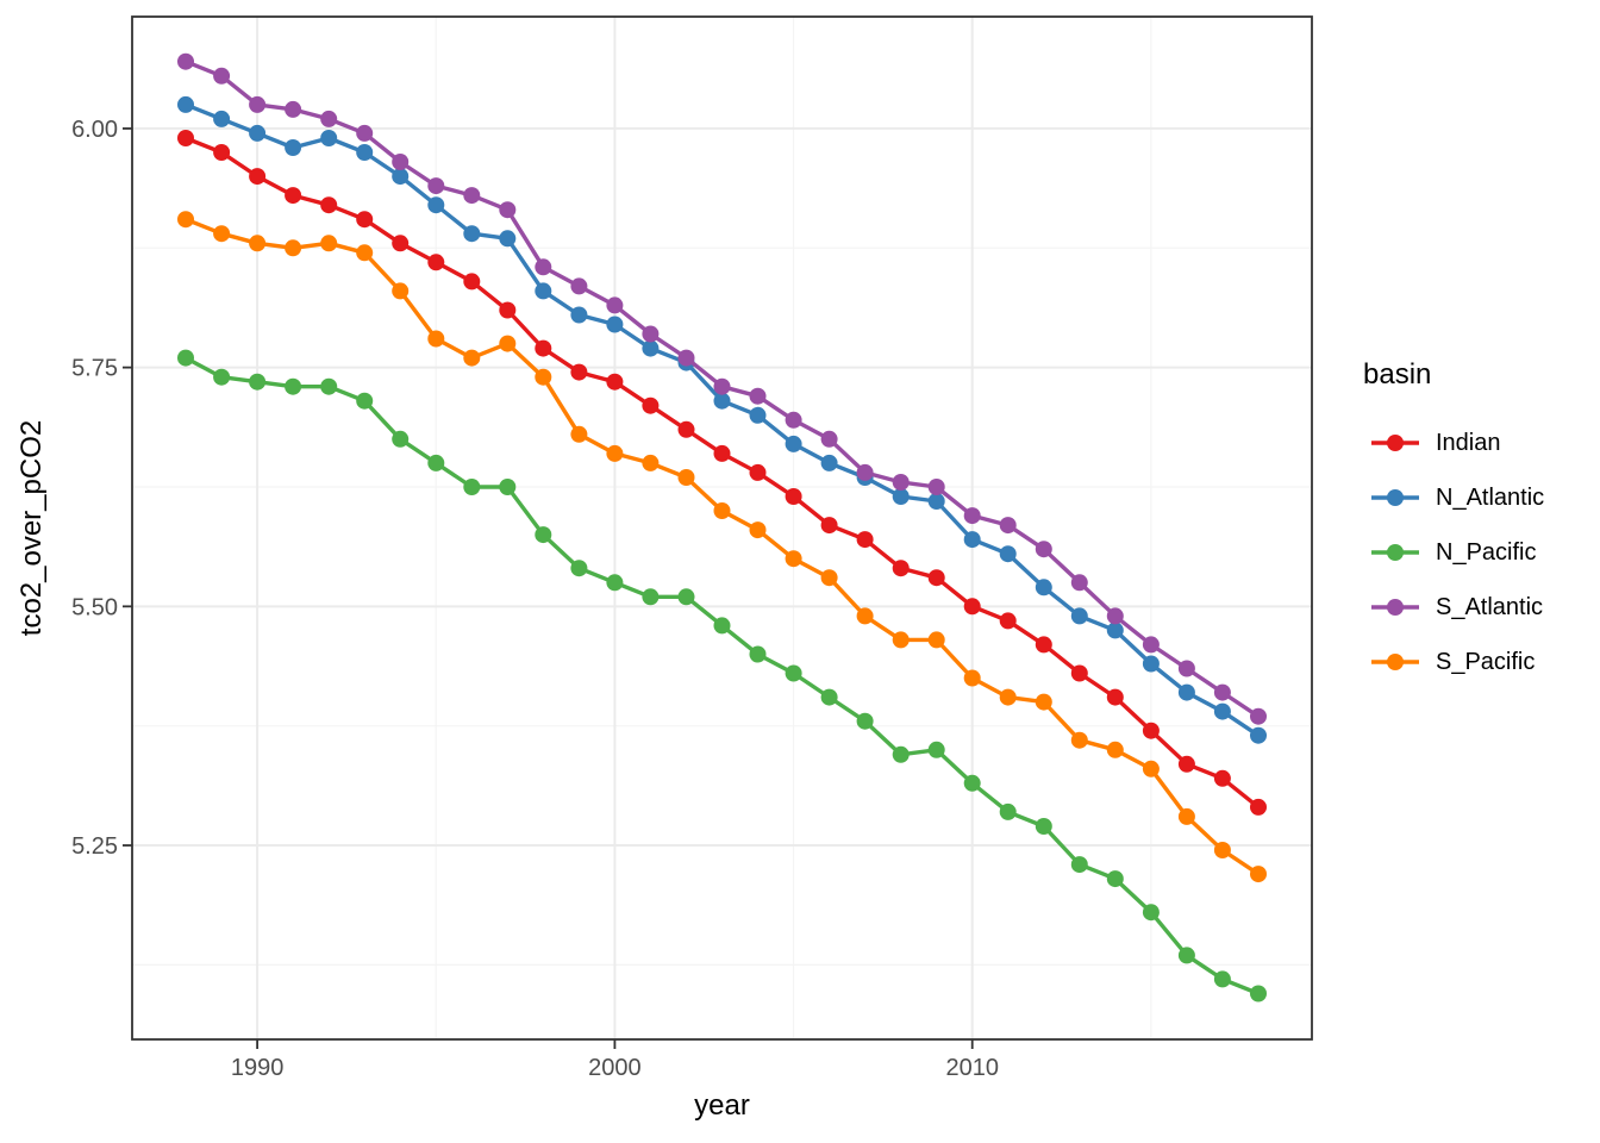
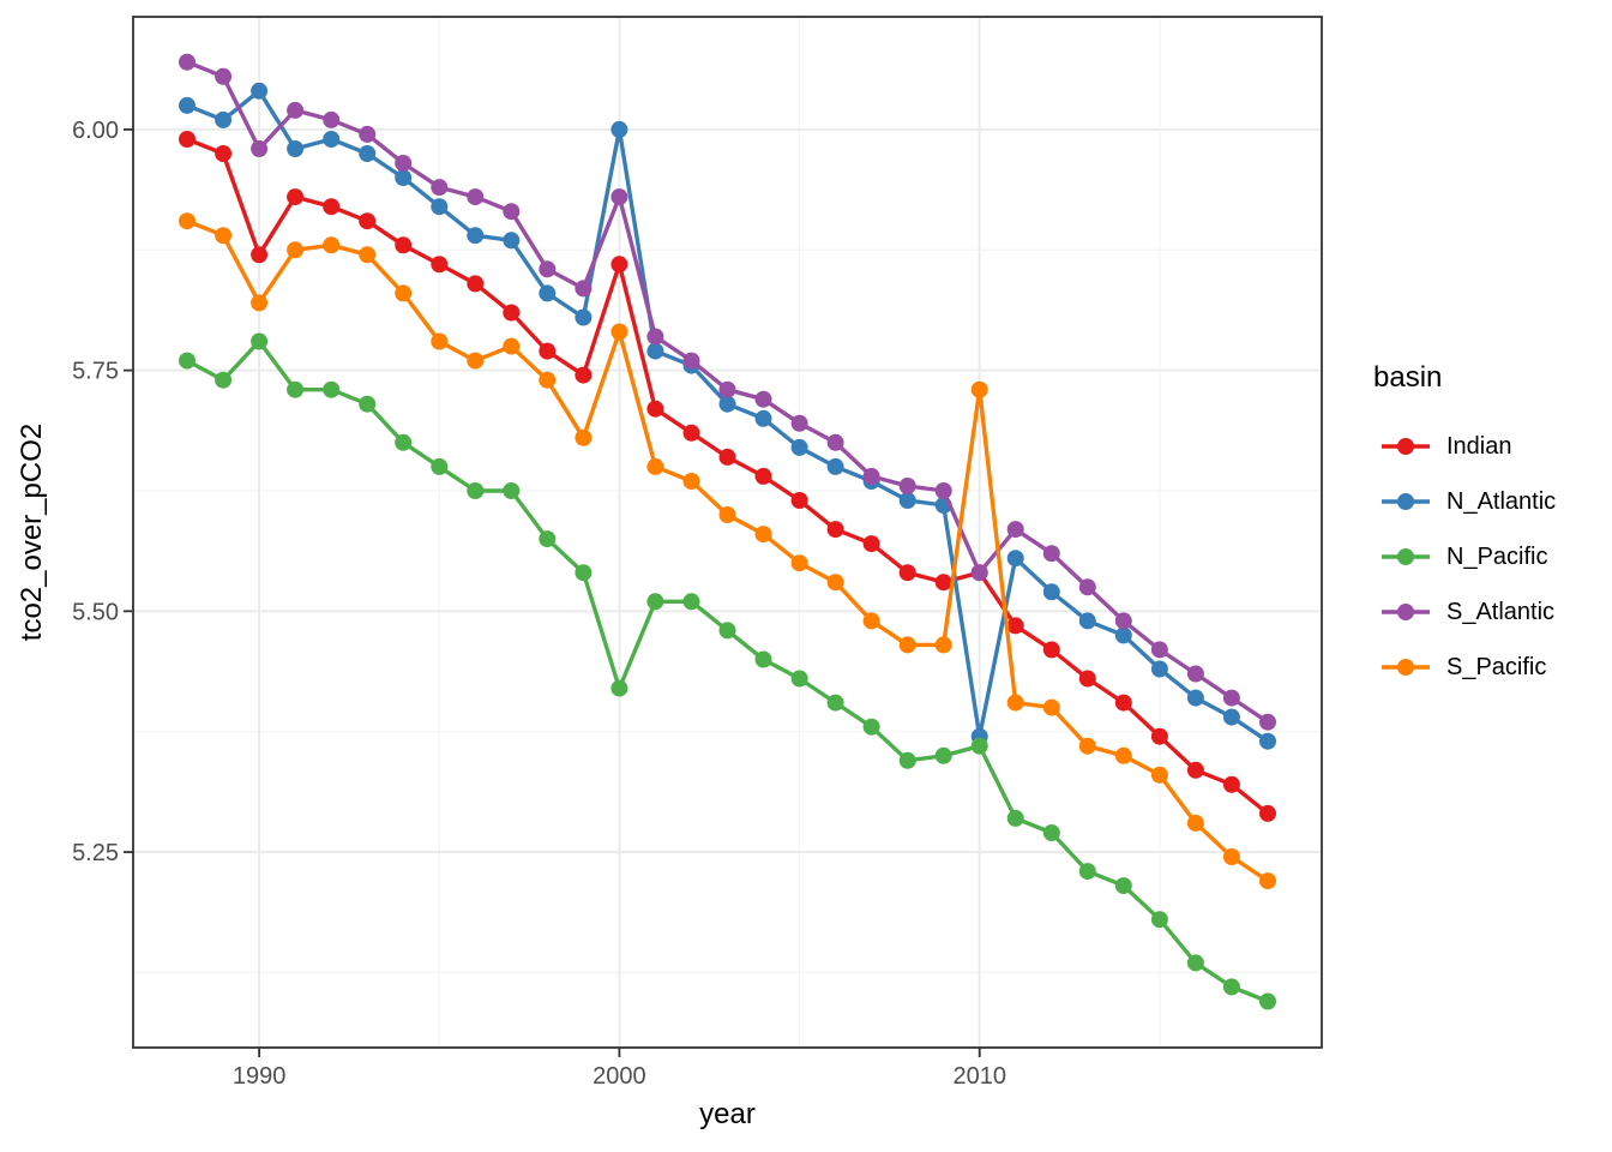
Indian/1990: 5.95 -> 5.87
N_Atlantic/1990: 6.00 -> 6.04
N_Pacific/1990: 5.74 -> 5.78
S_Atlantic/1990: 6.03 -> 5.98
S_Pacific/1990: 5.88 -> 5.82
Indian/2000: 5.74 -> 5.86
N_Atlantic/2000: 5.79 -> 6.00
N_Pacific/2000: 5.53 -> 5.42
S_Atlantic/2000: 5.82 -> 5.93
S_Pacific/2000: 5.66 -> 5.79
Indian/2010: 5.50 -> 5.54
N_Atlantic/2010: 5.57 -> 5.37
N_Pacific/2010: 5.32 -> 5.36
S_Atlantic/2010: 5.59 -> 5.54
S_Pacific/2010: 5.42 -> 5.73
